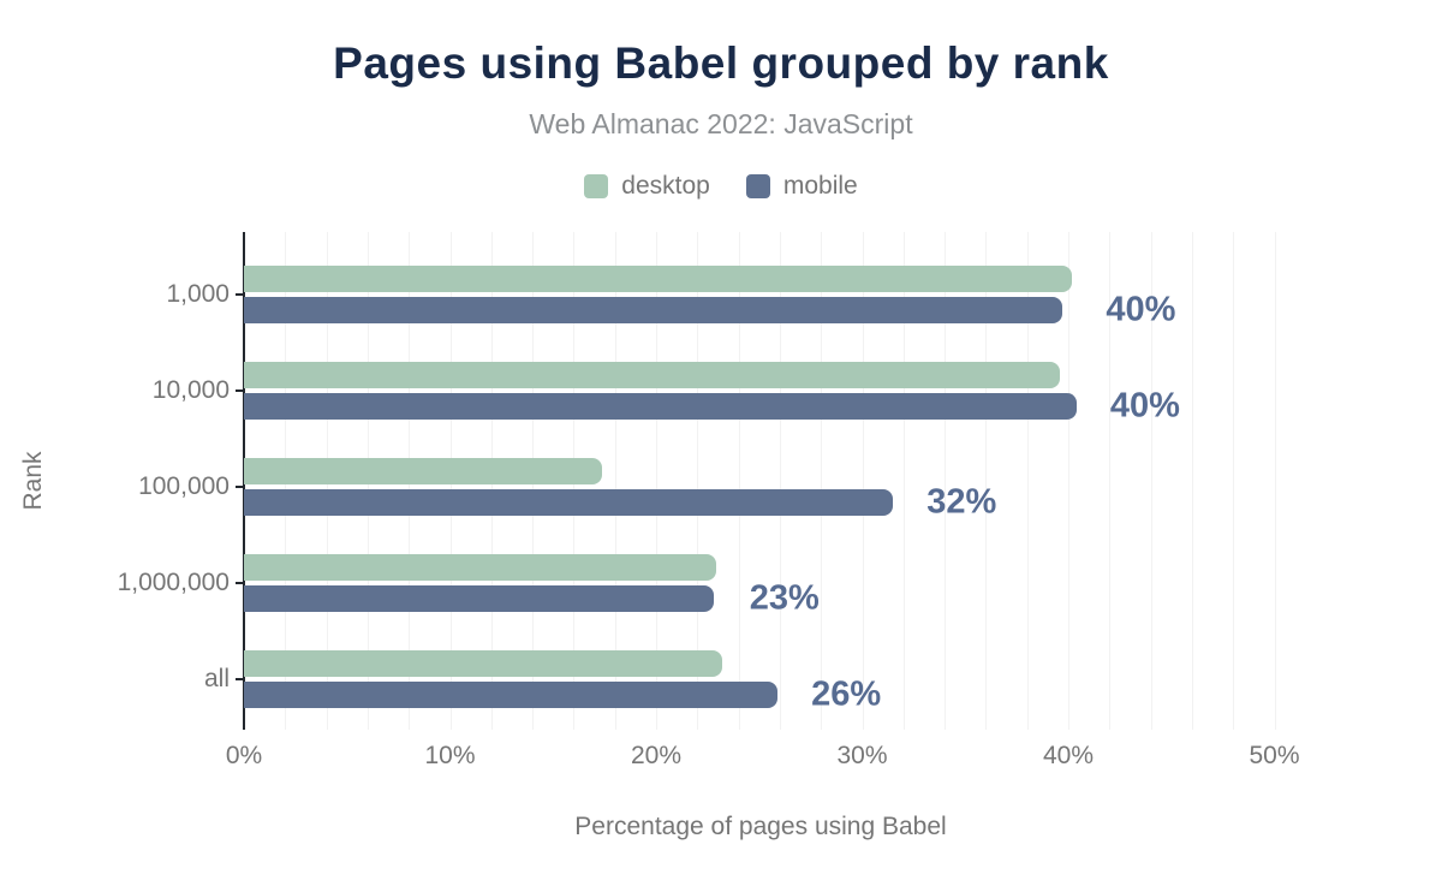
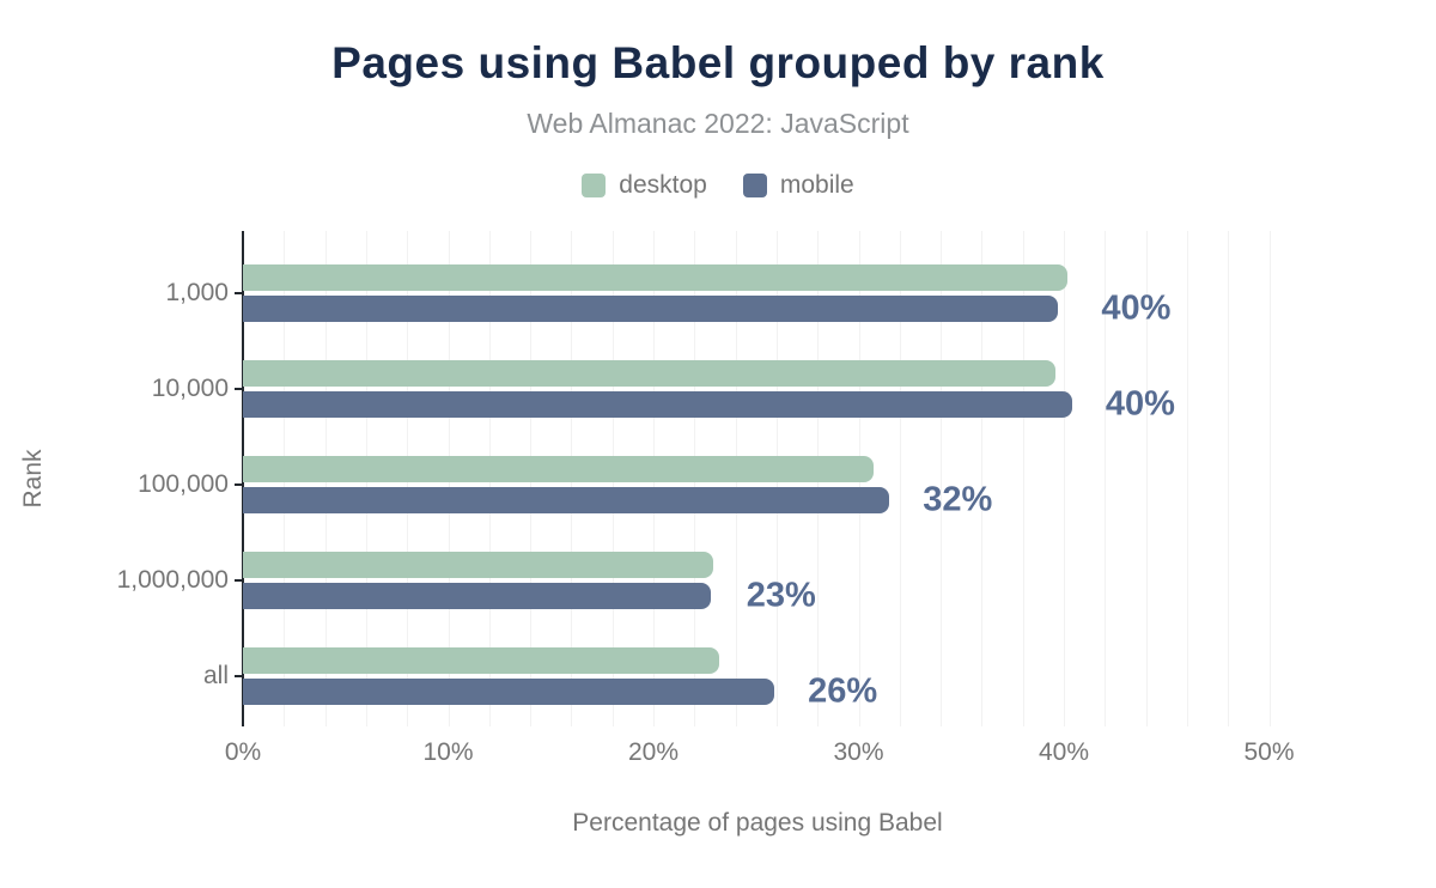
desktop/100,000: 17.4% -> 30.7%
